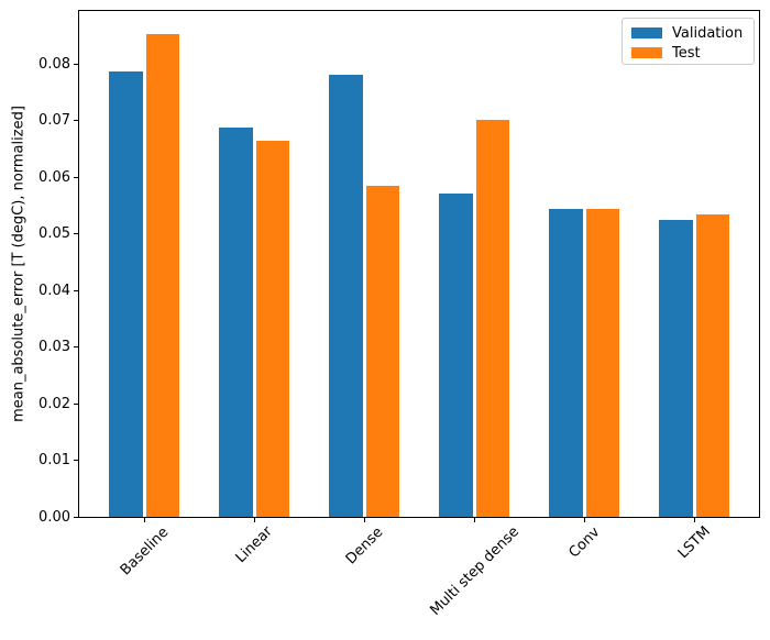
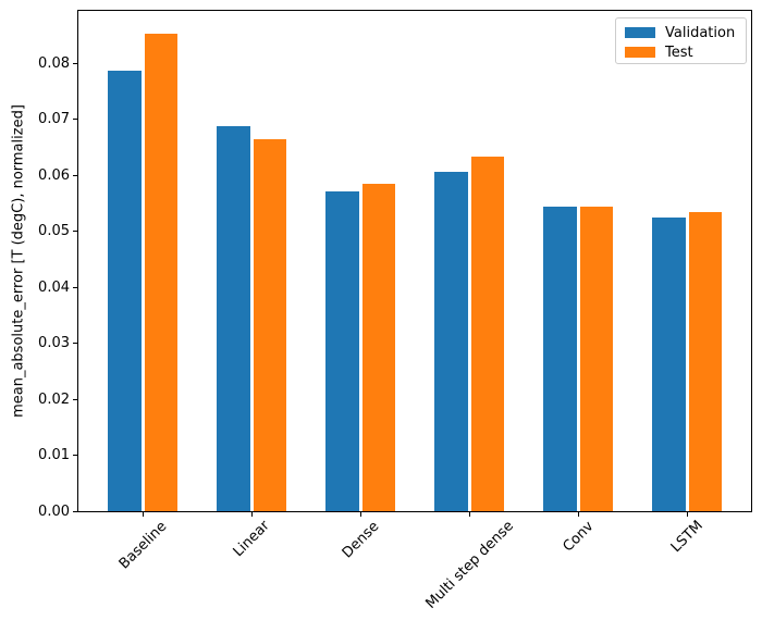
Validation/Dense: 0.078 -> 0.057
Validation/Multi step dense: 0.057 -> 0.061
Test/Multi step dense: 0.070 -> 0.063
